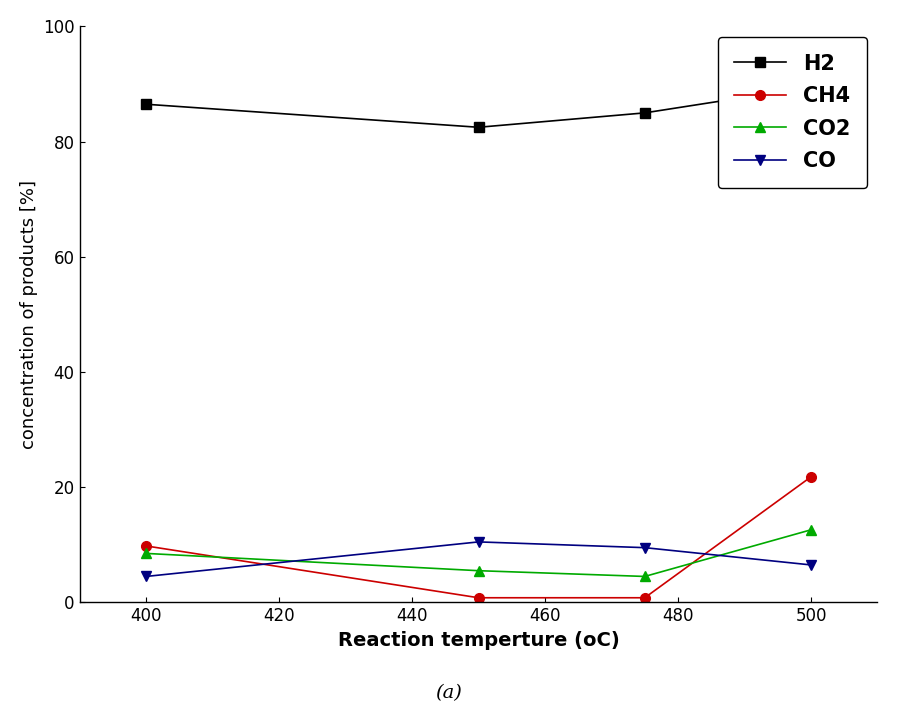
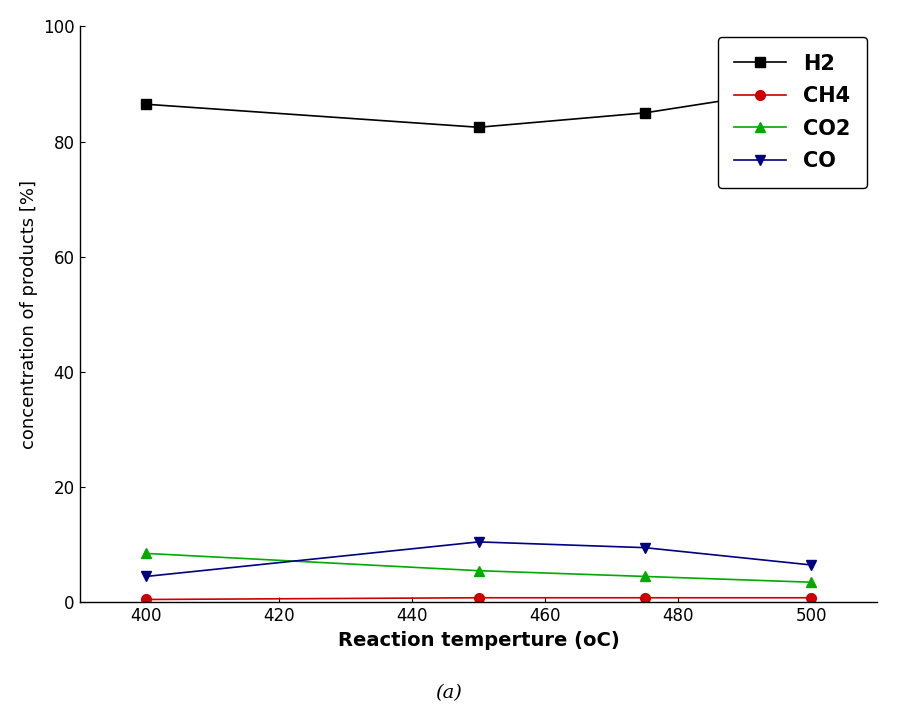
CH4/400: 9.8 -> 0.5
CH4/500: 21.8 -> 0.8
CO2/500: 12.6 -> 3.5
